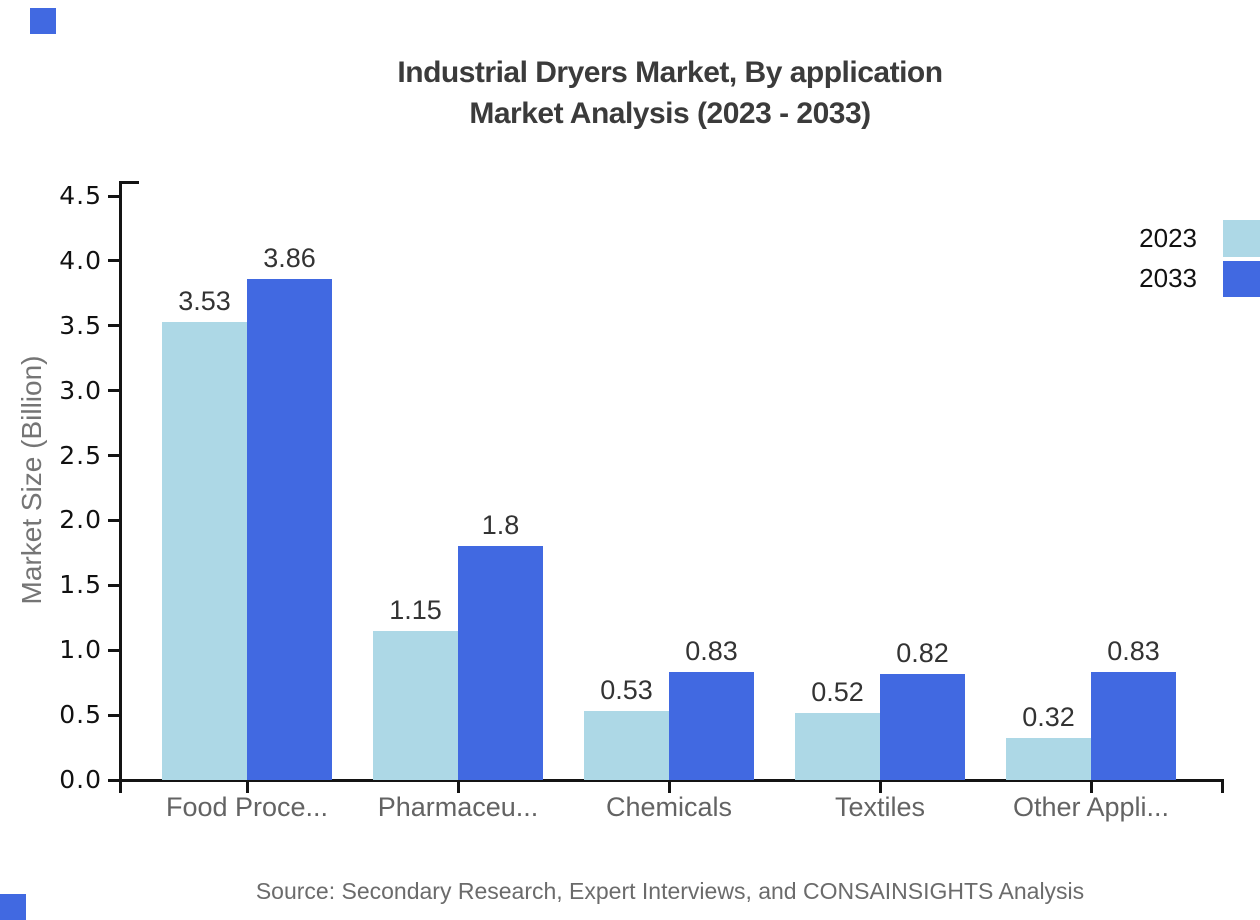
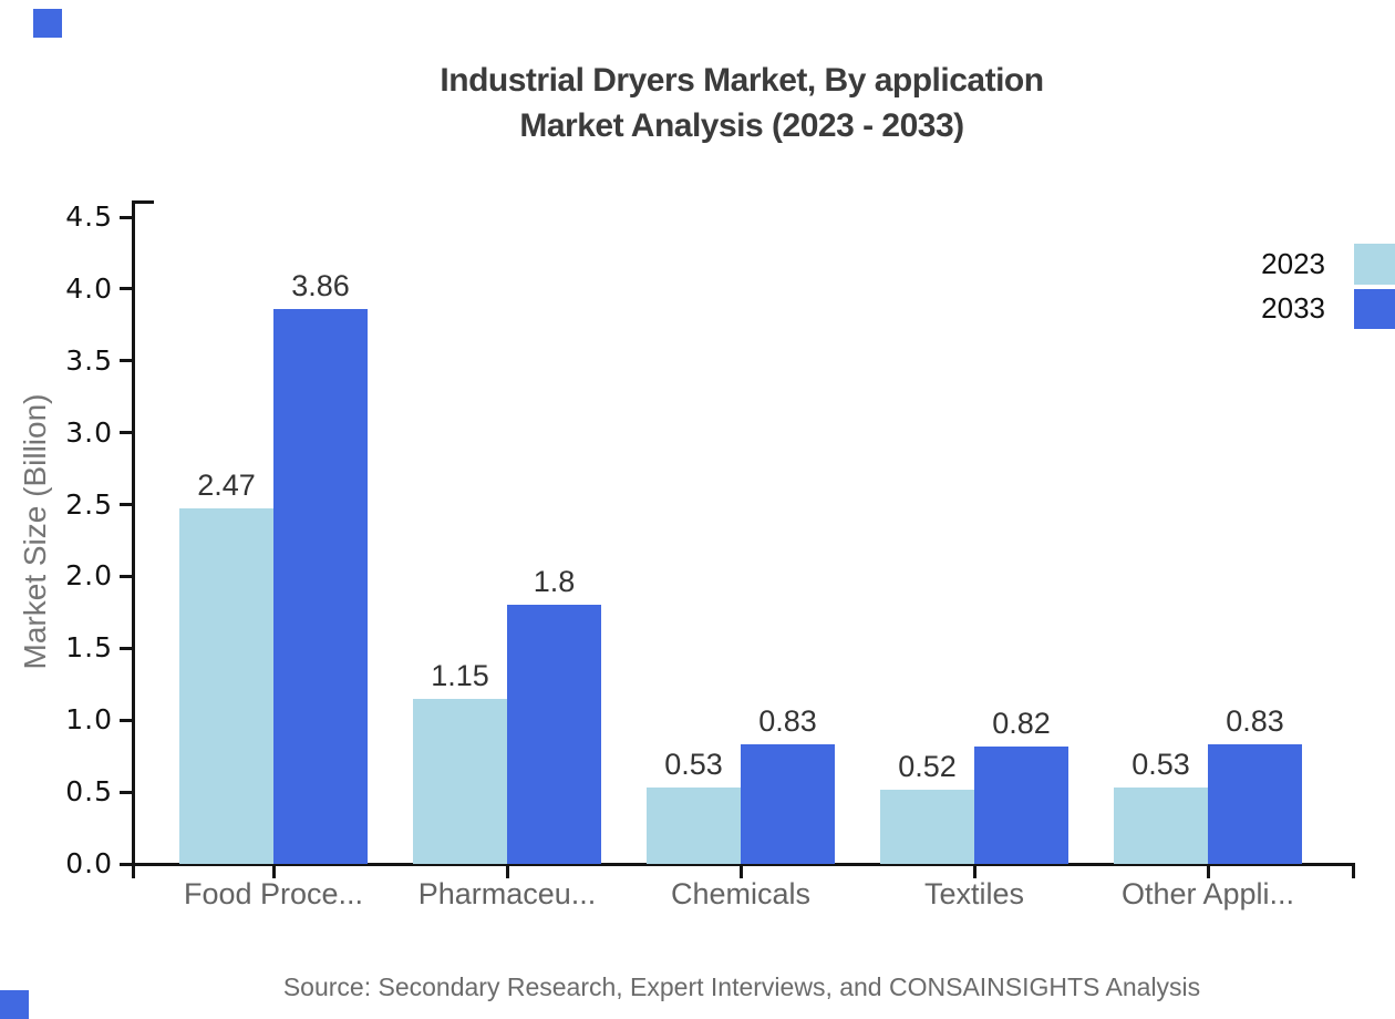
2023/Food Proce...: 3.53 -> 2.47
2023/Other Appli...: 0.32 -> 0.53
